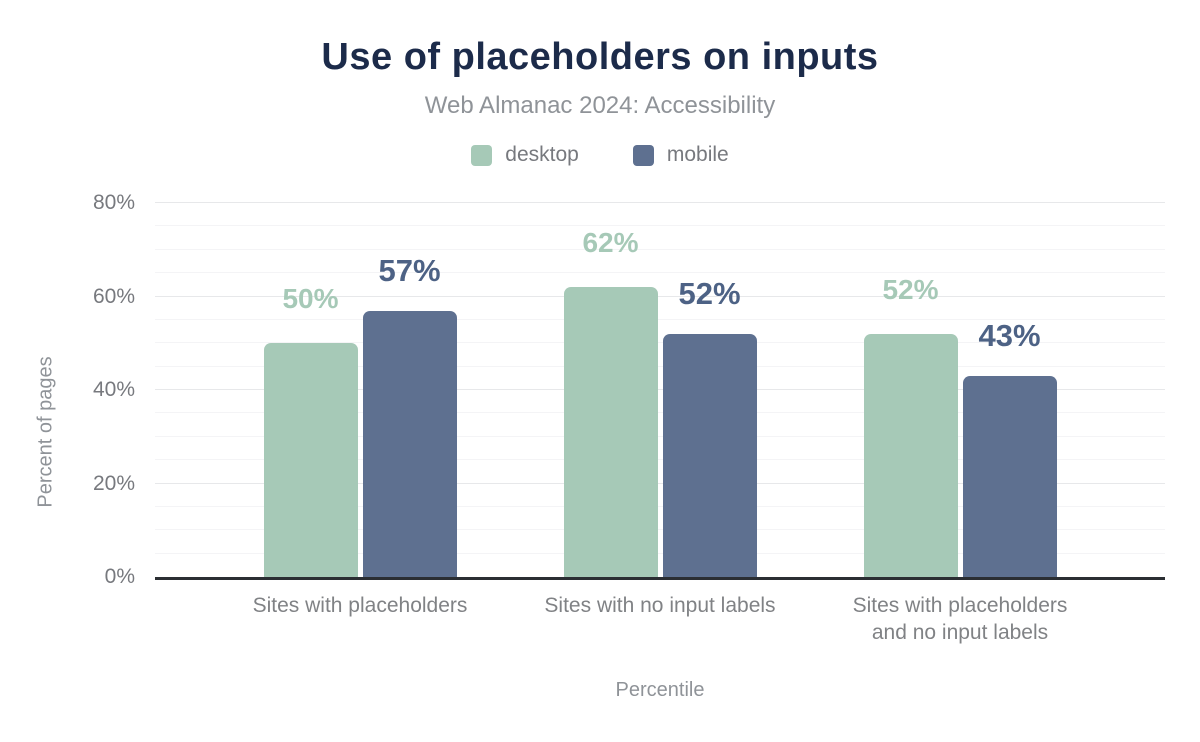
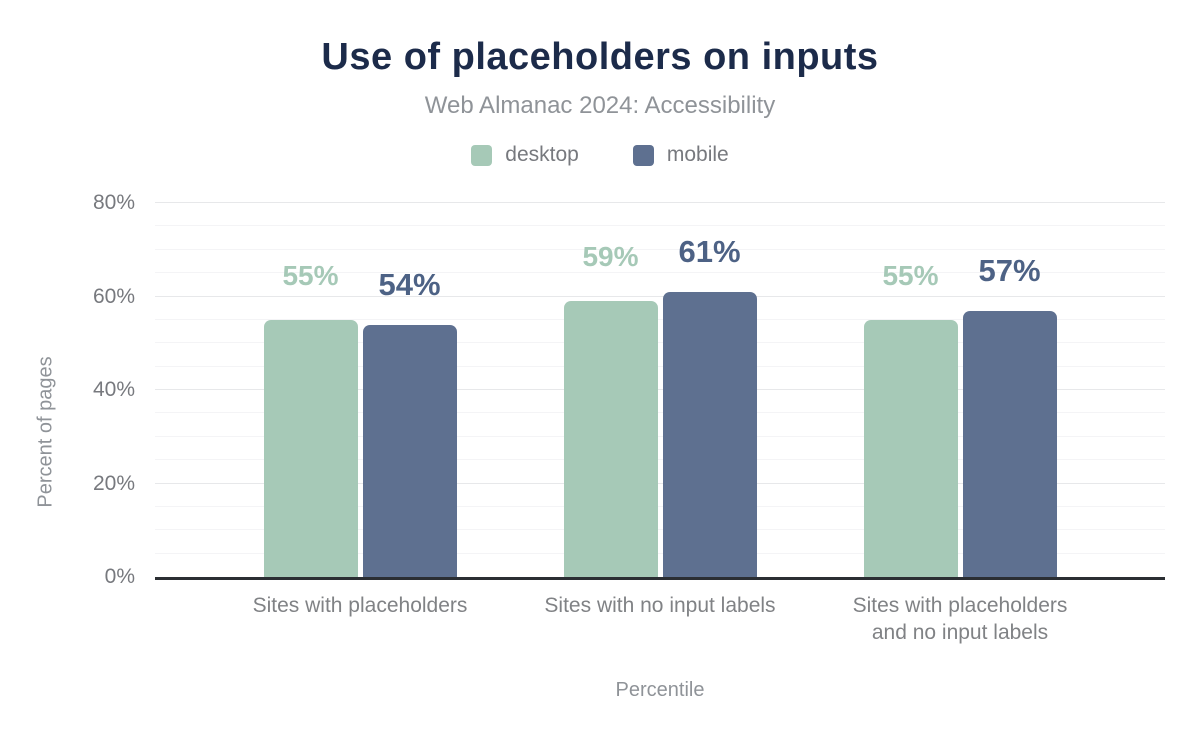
desktop/Sites with placeholders: 50% -> 55%
mobile/Sites with placeholders: 57% -> 54%
desktop/Sites with no input labels: 62% -> 59%
mobile/Sites with no input labels: 52% -> 61%
desktop/Sites with placeholders and no input labels: 52% -> 55%
mobile/Sites with placeholders and no input labels: 43% -> 57%
